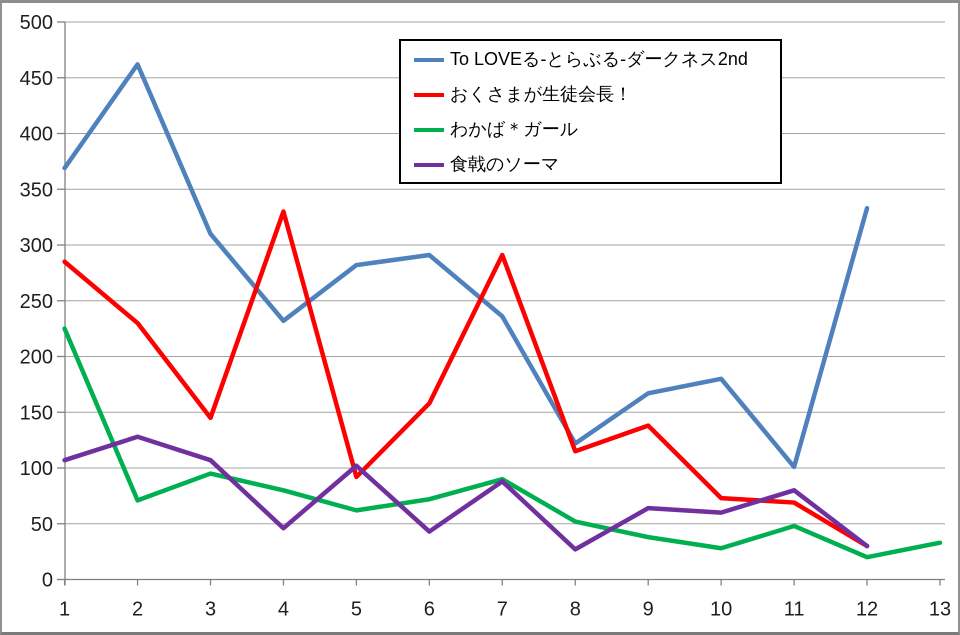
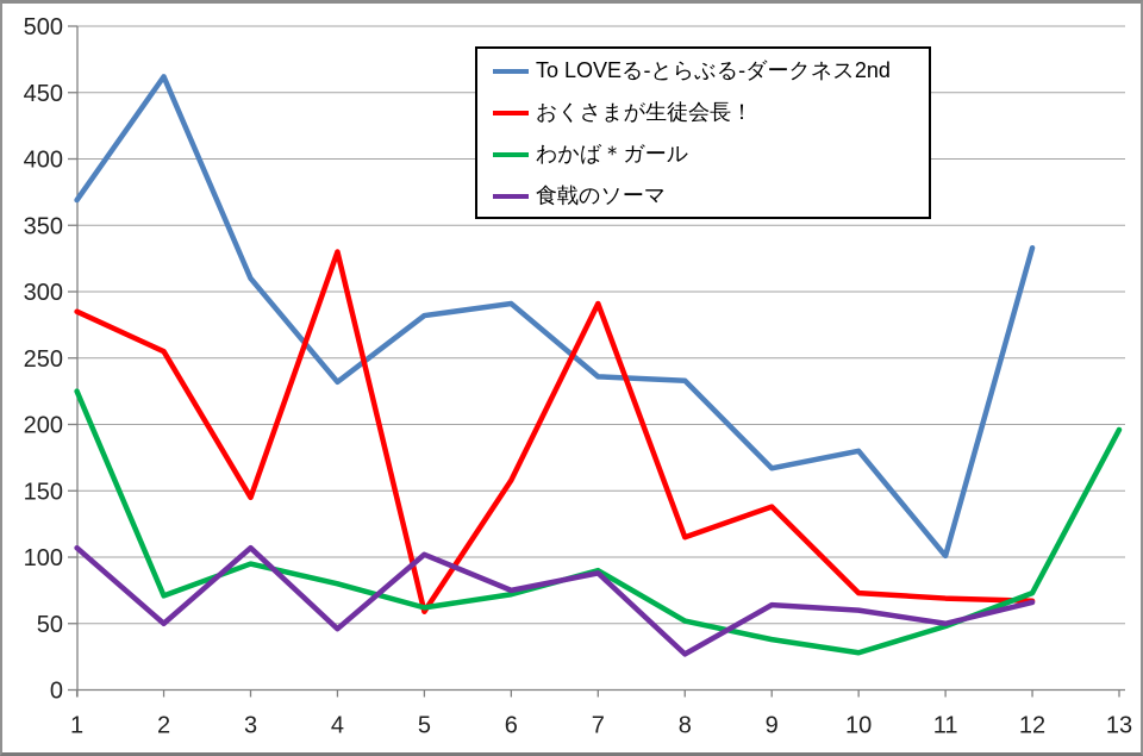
おくさまが生徒会長！/2: 230 -> 255
食戟のソーマ/2: 128 -> 50
おくさまが生徒会長！/5: 92 -> 59
食戟のソーマ/6: 43 -> 75
To LOVEる-とらぶる-ダークネス2nd/8: 122 -> 233
食戟のソーマ/11: 80 -> 50
おくさまが生徒会長！/12: 30 -> 67
わかば＊ガール/12: 20 -> 73
食戟のソーマ/12: 30 -> 66
わかば＊ガール/13: 33 -> 196
